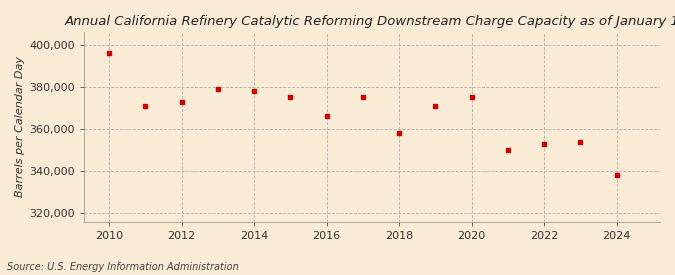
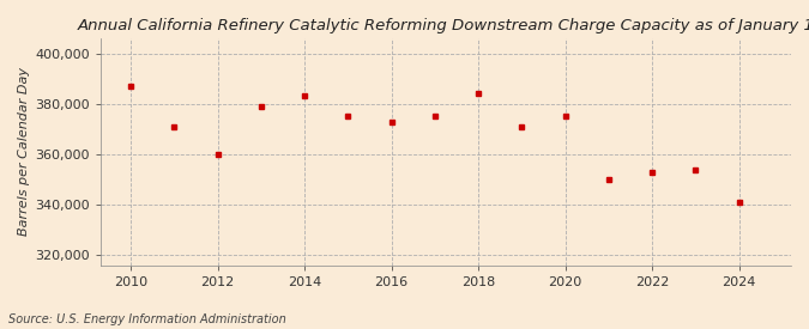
2010: 396,000 -> 387,000
2012: 373,000 -> 360,000
2014: 378,000 -> 383,000
2016: 366,000 -> 373,000
2018: 358,000 -> 384,000
2024: 338,000 -> 341,000
